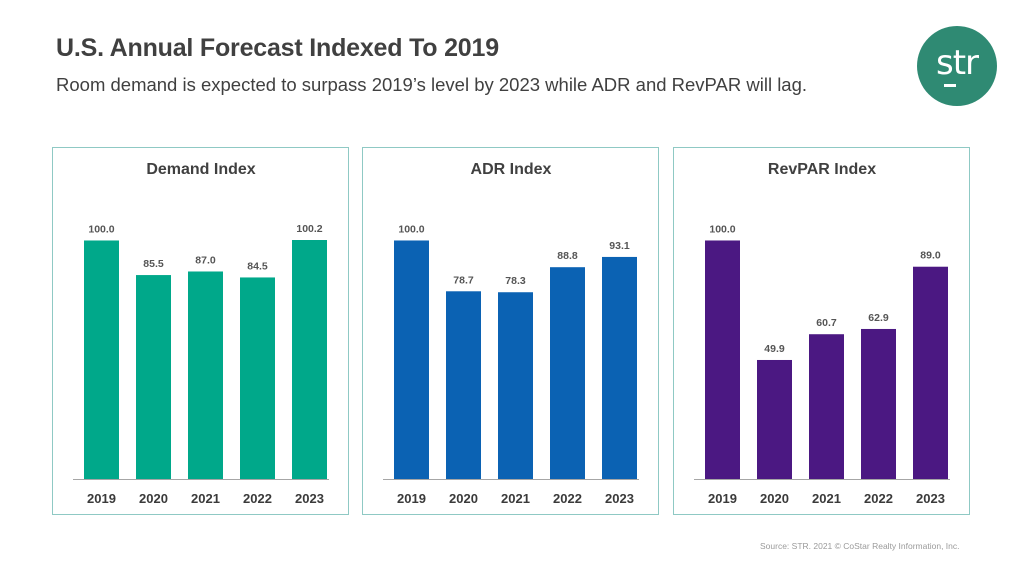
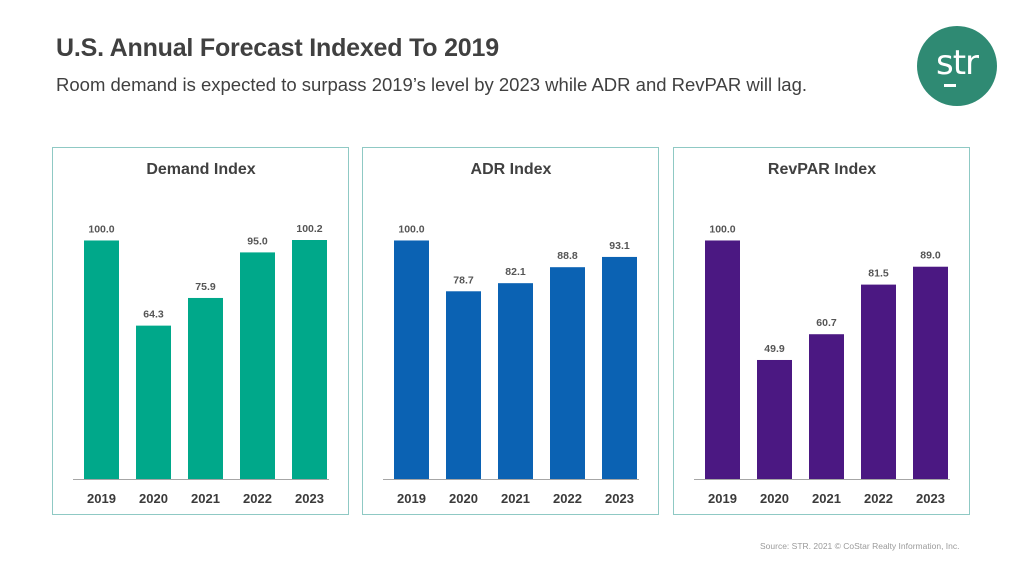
Demand Index/2020: 85.5 -> 64.3
Demand Index/2021: 87.0 -> 75.9
Demand Index/2022: 84.5 -> 95.0
ADR Index/2021: 78.3 -> 82.1
RevPAR Index/2022: 62.9 -> 81.5
